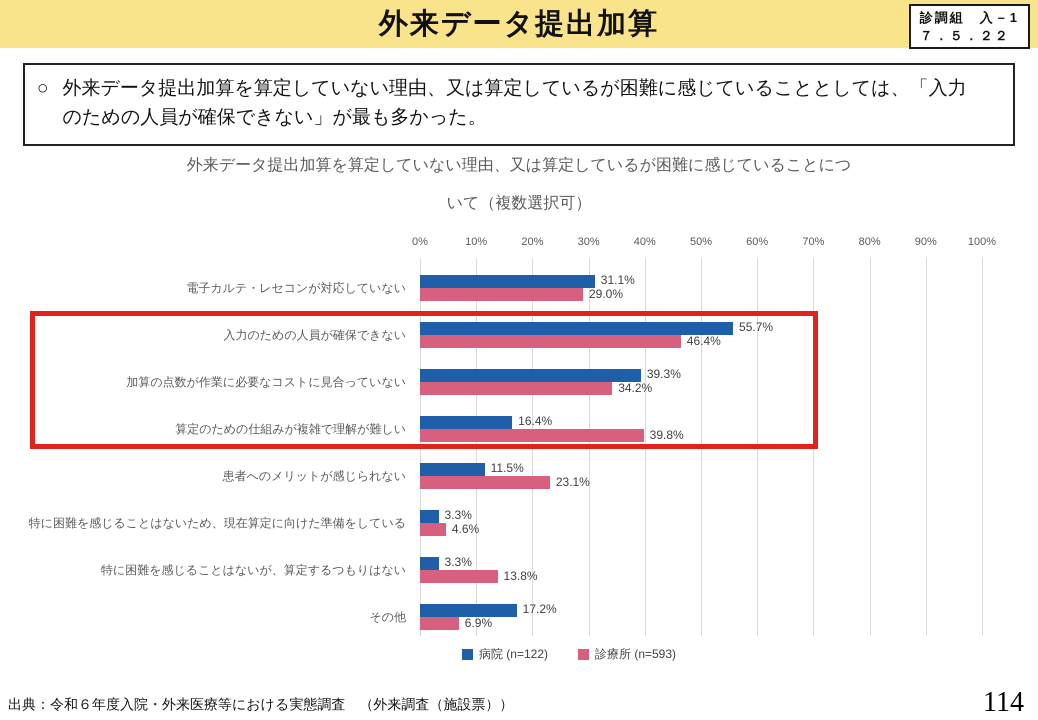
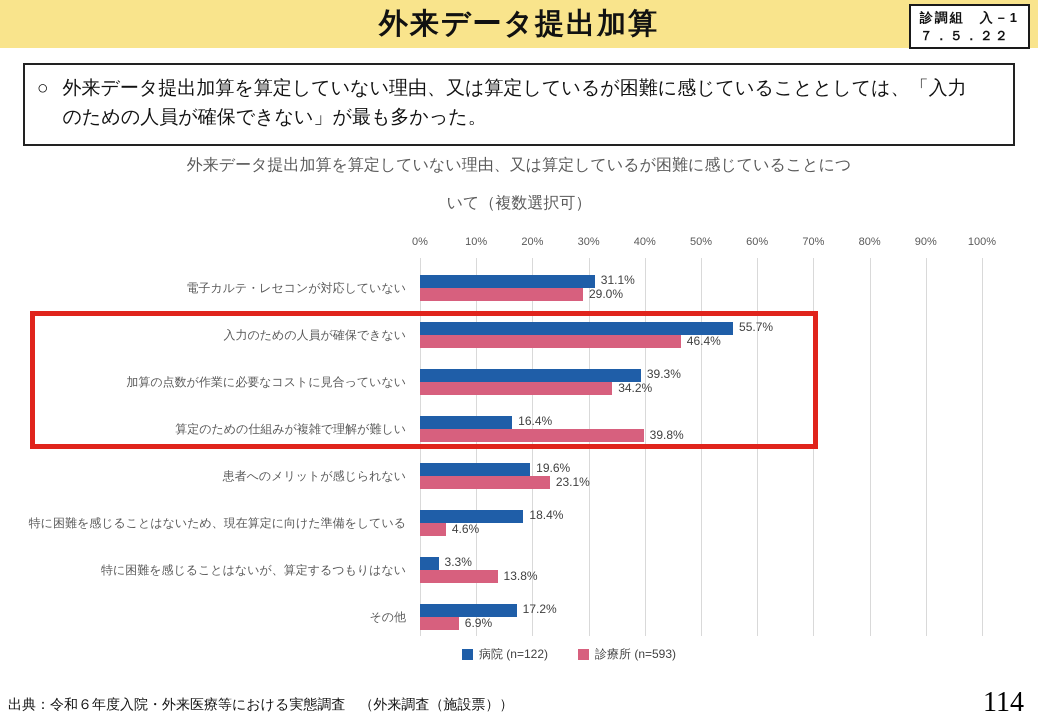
病院 (n=122)/患者へのメリットが感じられない: 11.5% -> 19.6%
病院 (n=122)/特に困難を感じることはないため、現在算定に向けた準備をしている: 3.3% -> 18.4%
